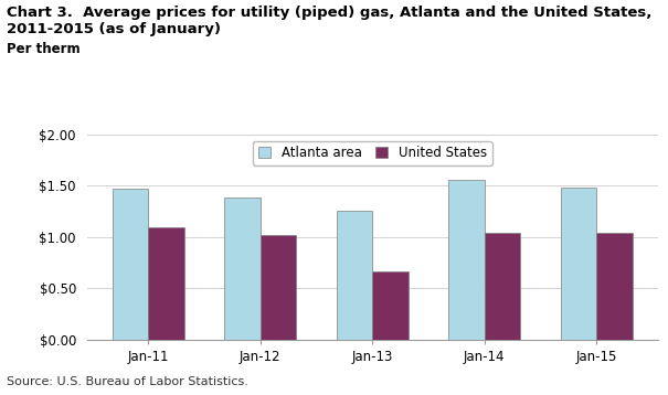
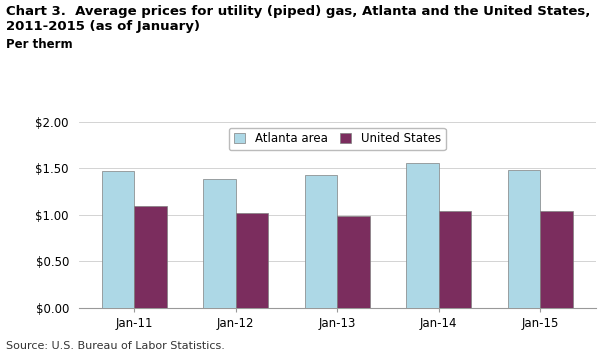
Atlanta area/Jan-13: $1.26 -> $1.43
United States/Jan-13: $0.66 -> $0.99
